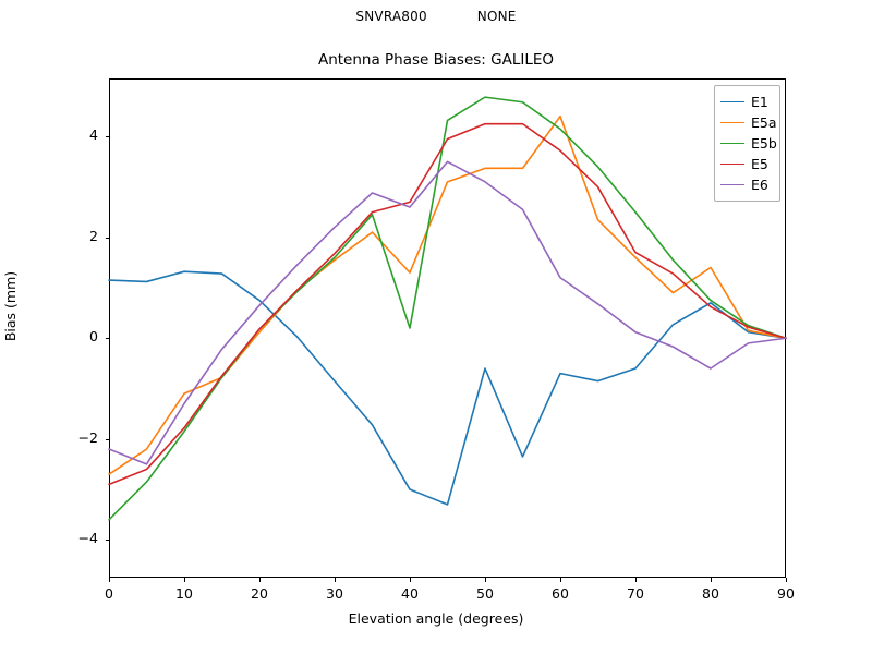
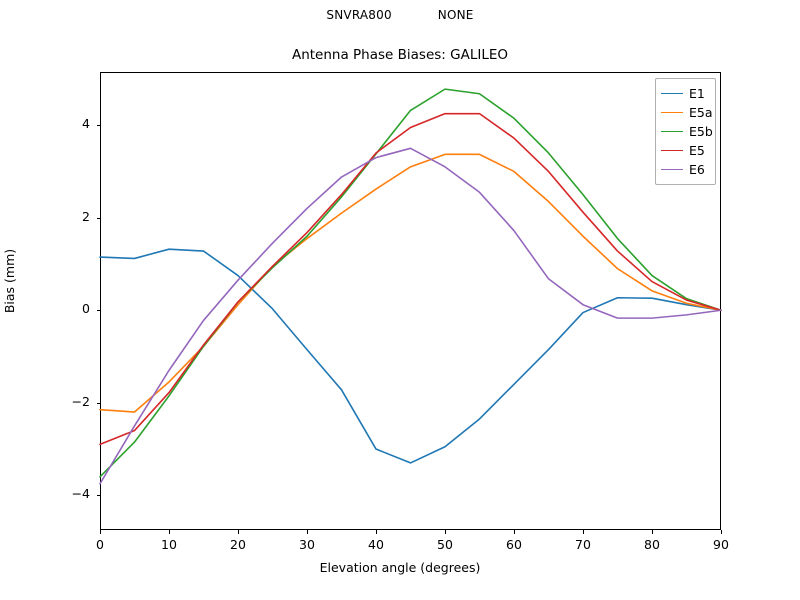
E5a/0: -2.7 -> -2.1
E6/0: -2.2 -> -3.8
E5a/10: -1.1 -> -1.6
E5a/40: 1.3 -> 2.6
E5b/40: 0.2 -> 3.4
E5/40: 2.7 -> 3.4
E6/40: 2.6 -> 3.3
E1/50: -0.6 -> -3.0
E1/60: -0.7 -> -1.6
E5a/60: 4.4 -> 3.0
E6/60: 1.2 -> 1.7
E1/70: -0.6 -> -0.1
E5/70: 1.7 -> 2.1
E1/80: 0.7 -> 0.3
E5a/80: 1.4 -> 0.4
E6/80: -0.6 -> -0.2
